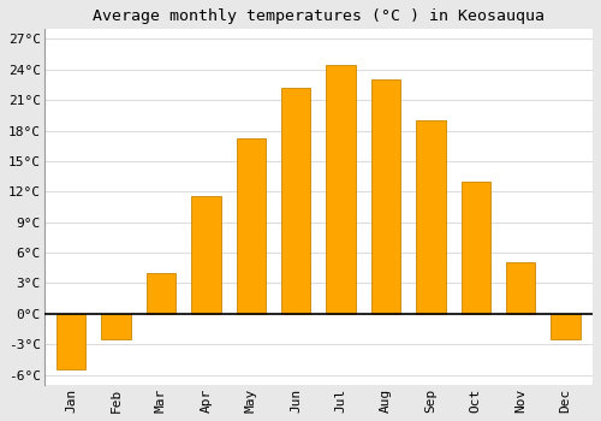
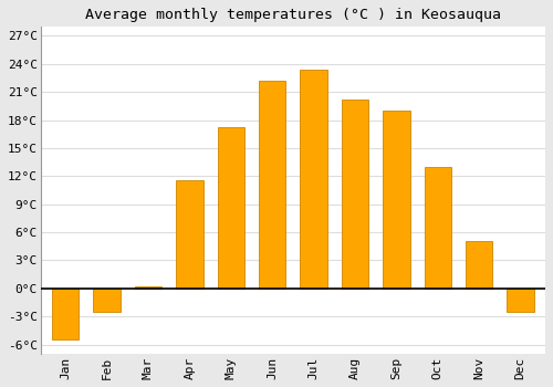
Mar: 4.0°C -> 0.2°C
Jul: 24.5°C -> 23.4°C
Aug: 23.0°C -> 20.2°C
